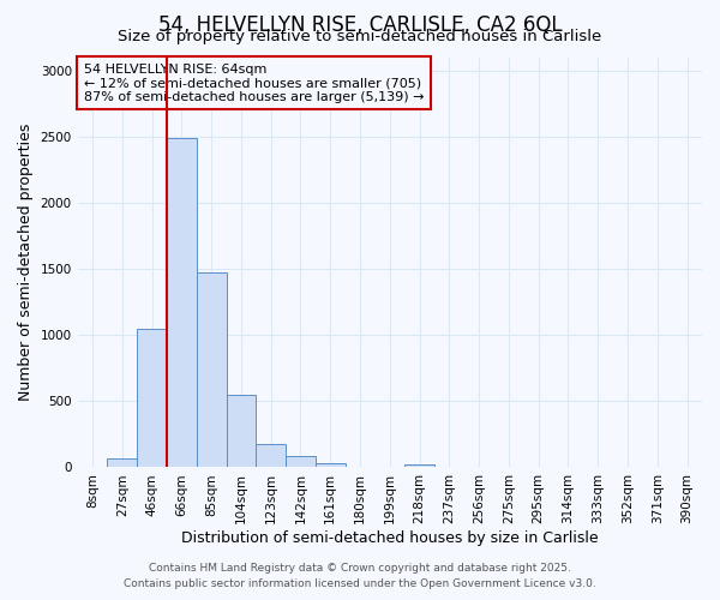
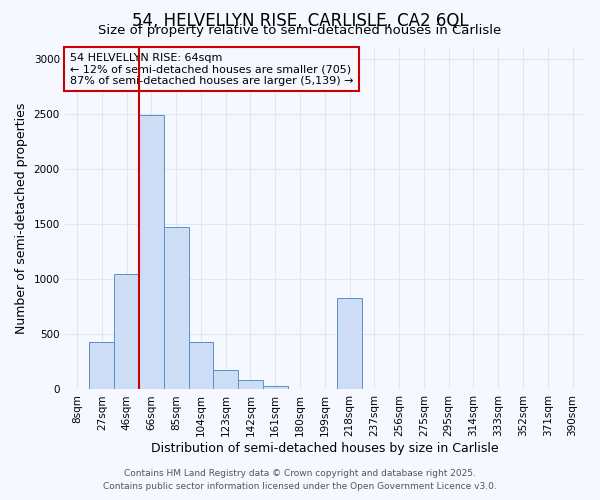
27sqm: 60 -> 430
104sqm: 550 -> 430
218sqm: 20 -> 830
